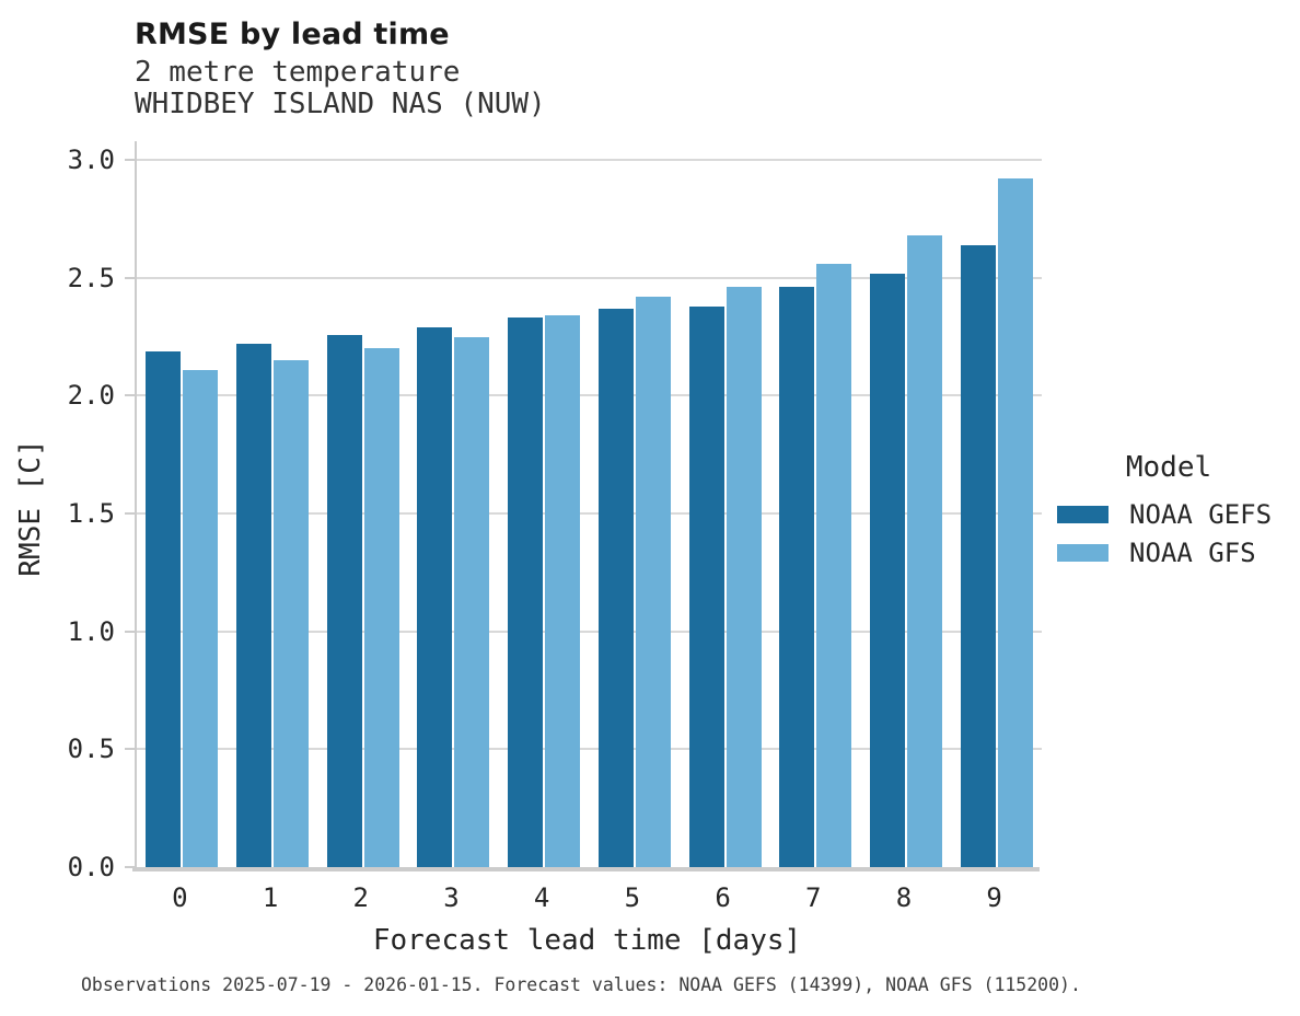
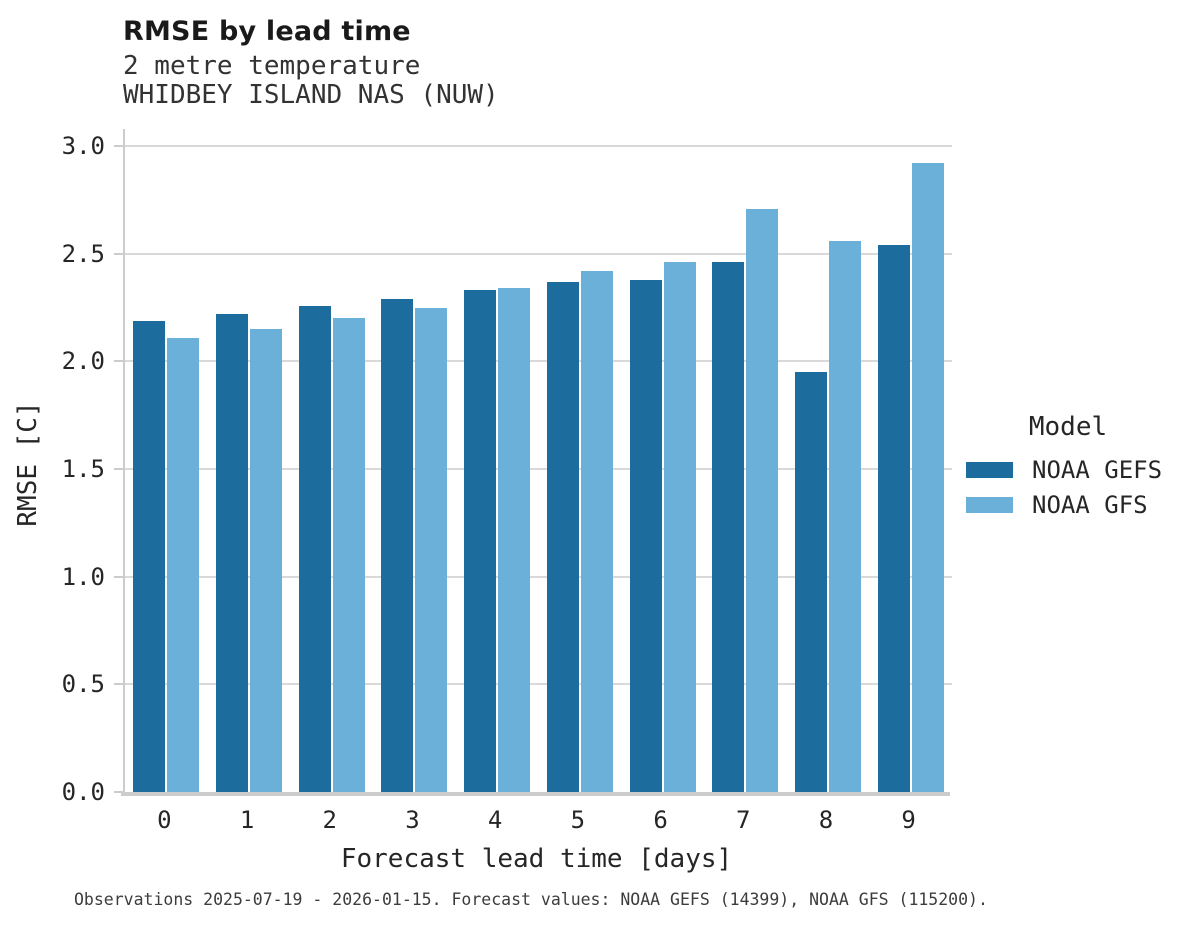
NOAA GFS/7: 2.56 -> 2.71
NOAA GEFS/8: 2.52 -> 1.95
NOAA GFS/8: 2.68 -> 2.56
NOAA GEFS/9: 2.64 -> 2.54
